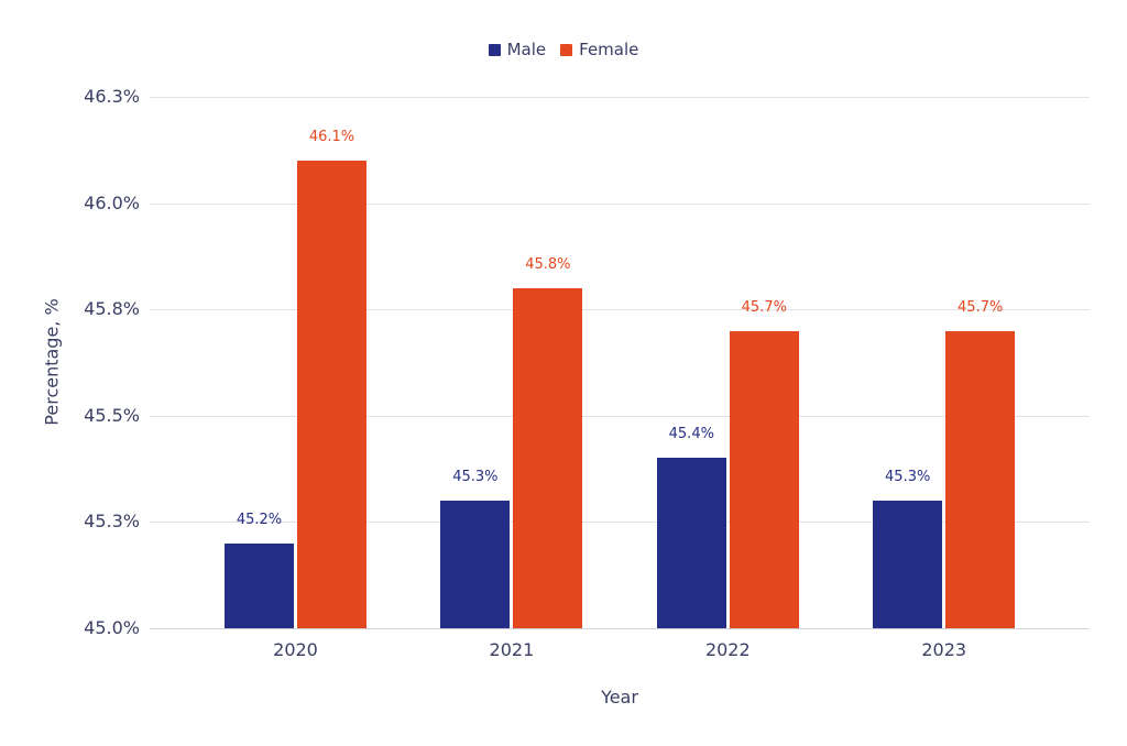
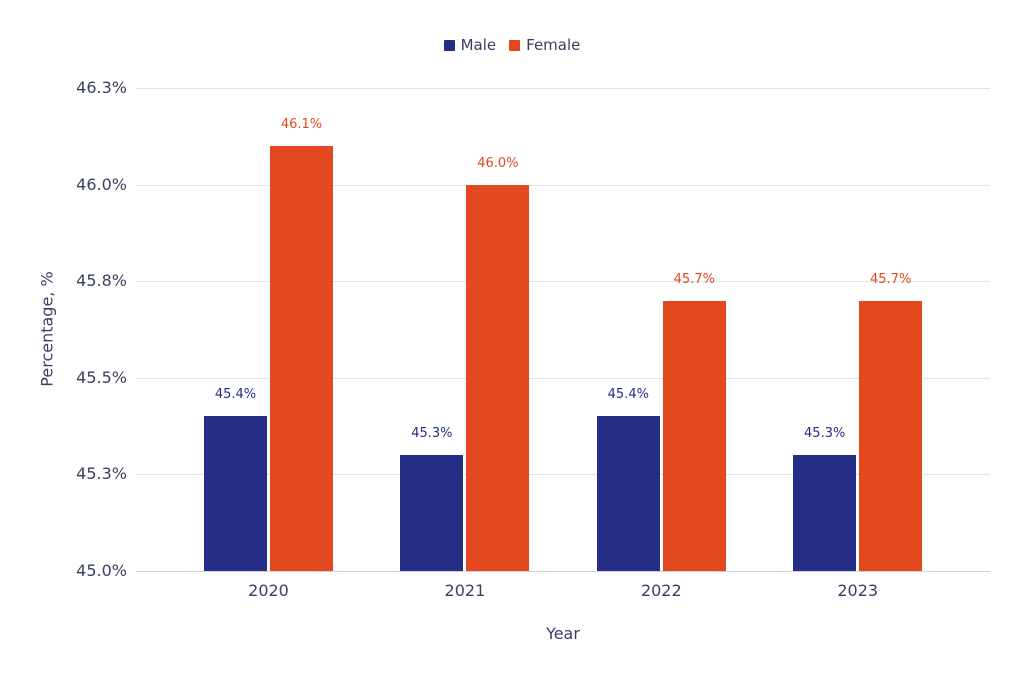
Male/2020: 45.2% -> 45.4%
Female/2021: 45.8% -> 46.0%
